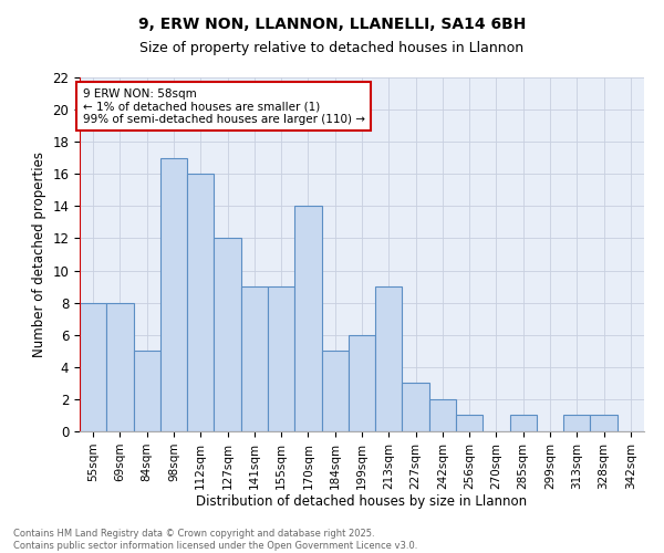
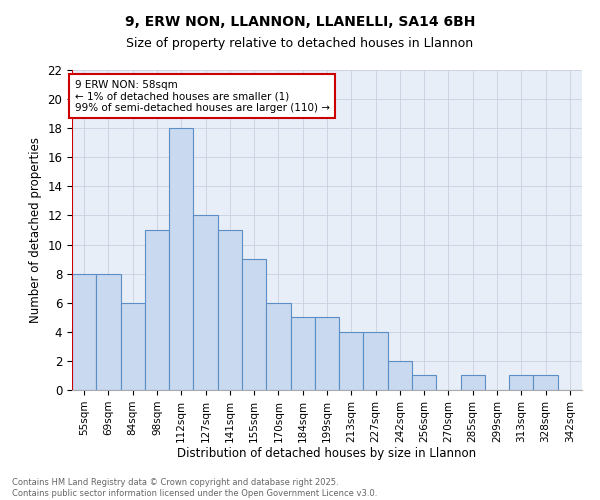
84sqm: 5 -> 6
98sqm: 17 -> 11
112sqm: 16 -> 18
141sqm: 9 -> 11
170sqm: 14 -> 6
199sqm: 6 -> 5
213sqm: 9 -> 4
227sqm: 3 -> 4
